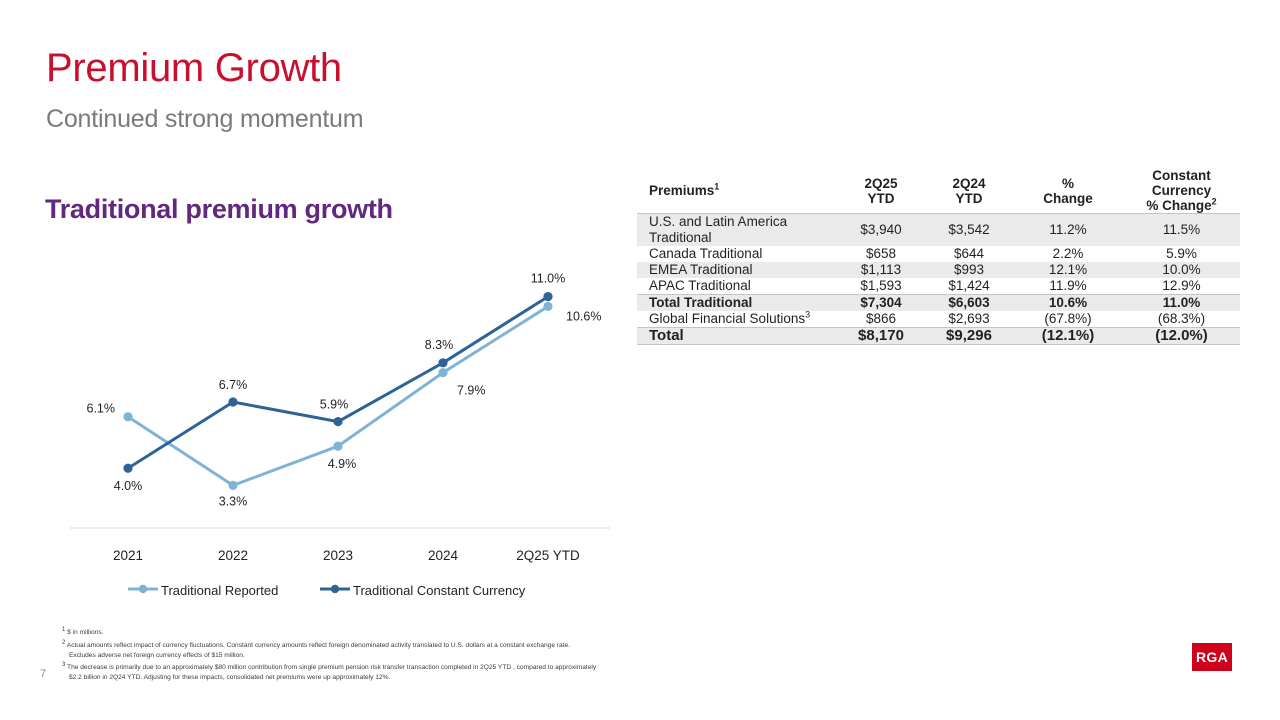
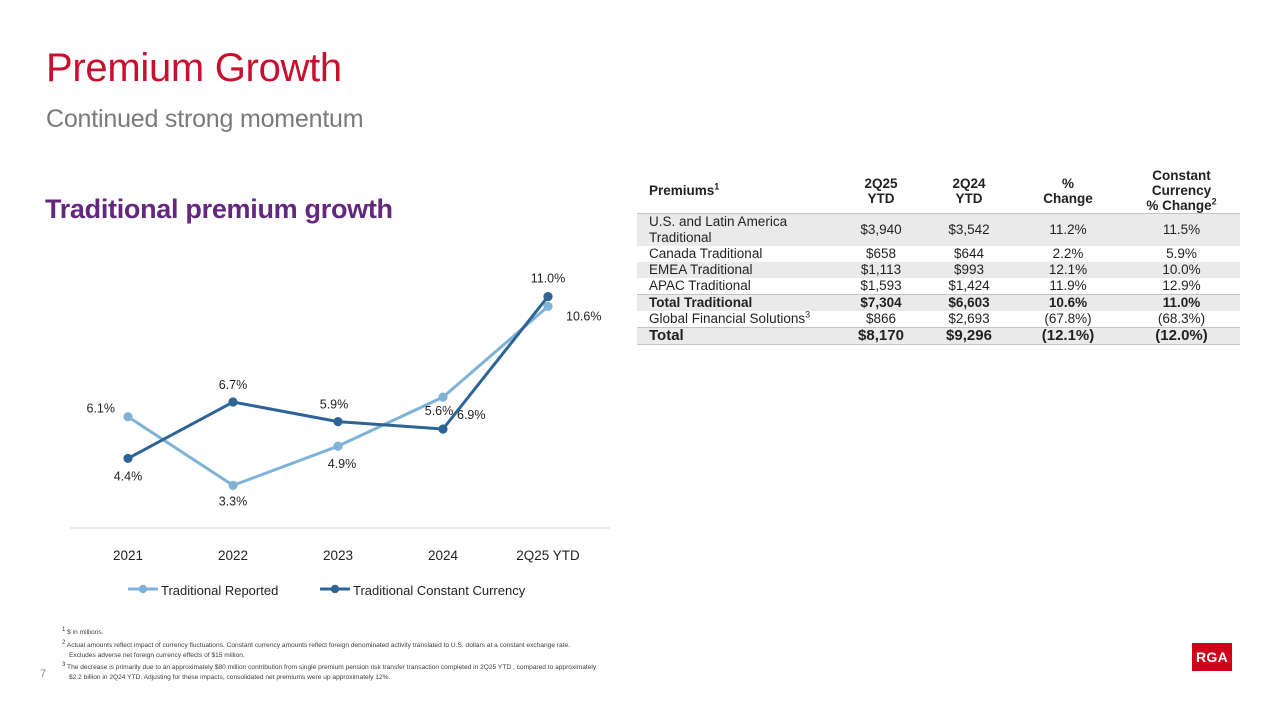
Traditional Constant Currency/2021: 4.0% -> 4.4%
Traditional Reported/2024: 7.9% -> 6.9%
Traditional Constant Currency/2024: 8.3% -> 5.6%
